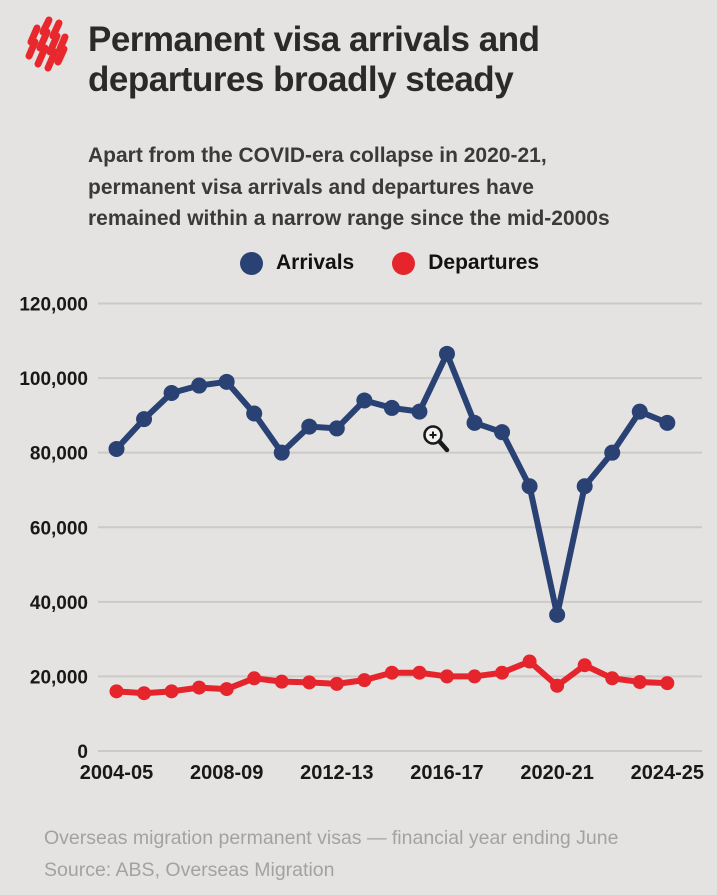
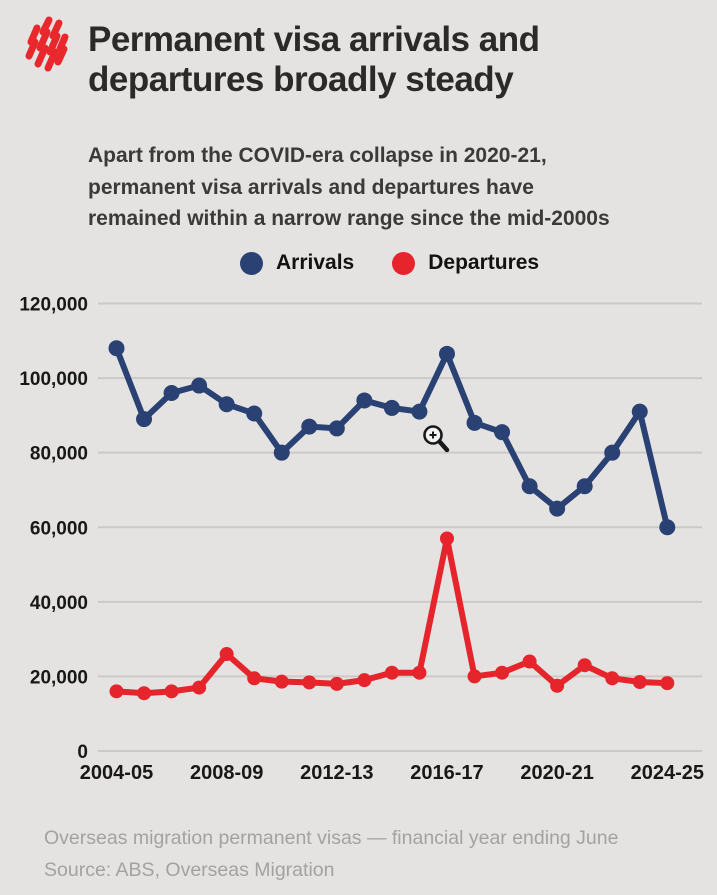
Arrivals/2004-05: 81000 -> 108000
Arrivals/2008-09: 99000 -> 93000
Departures/2008-09: 17000 -> 26000
Departures/2016-17: 20000 -> 57000
Arrivals/2020-21: 36000 -> 65000
Arrivals/2024-25: 88000 -> 60000
